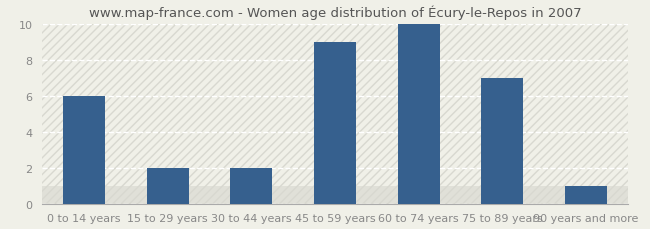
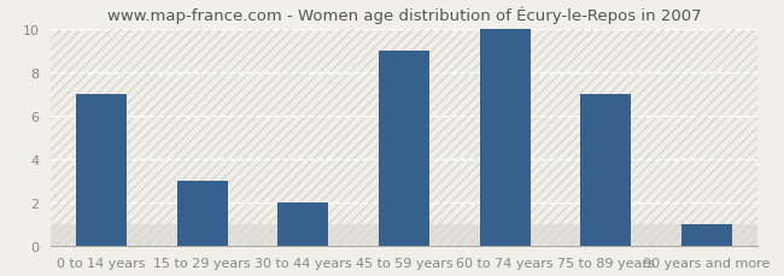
0 to 14 years: 6 -> 7
15 to 29 years: 2 -> 3
